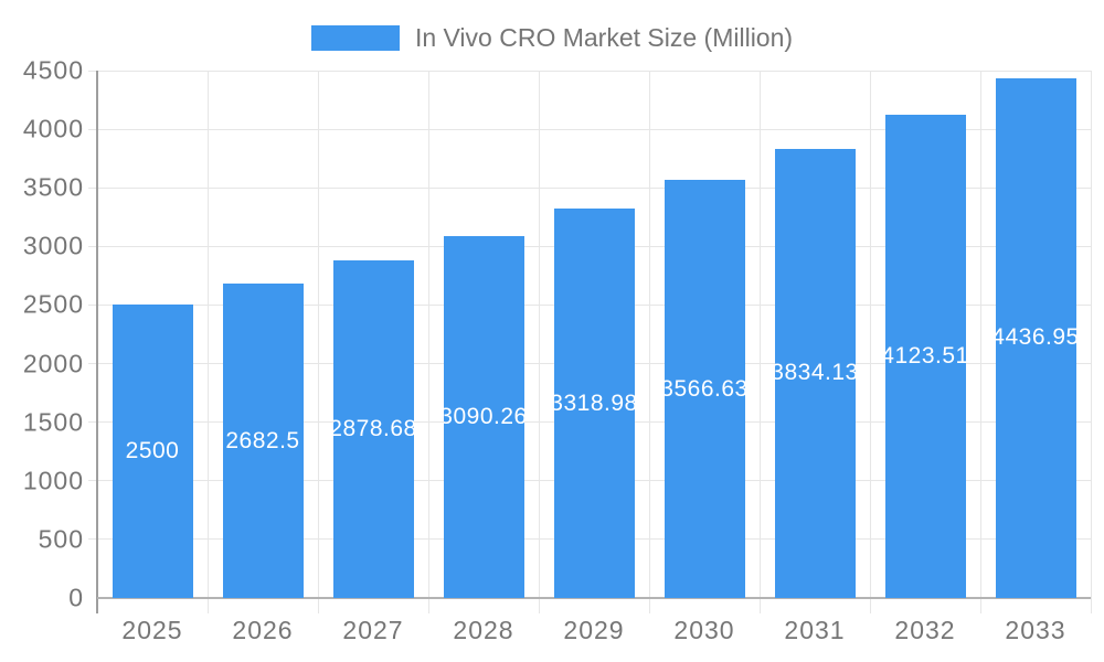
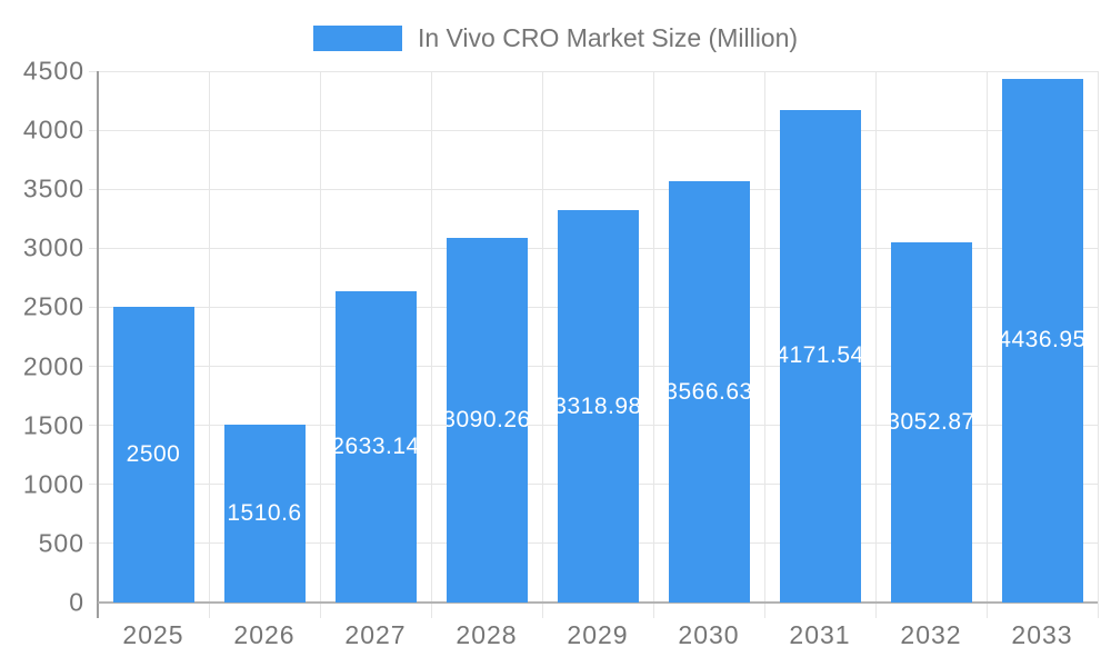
2026: 2682.5 -> 1510.6
2027: 2878.68 -> 2633.14
2031: 3834.13 -> 4171.54
2032: 4123.51 -> 3052.87
